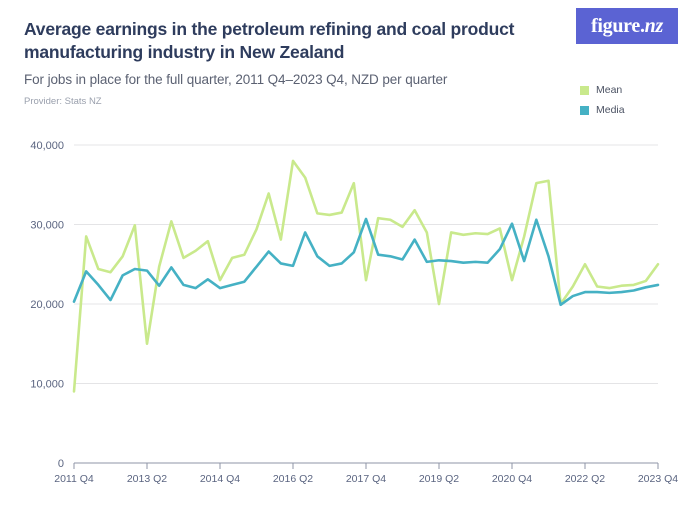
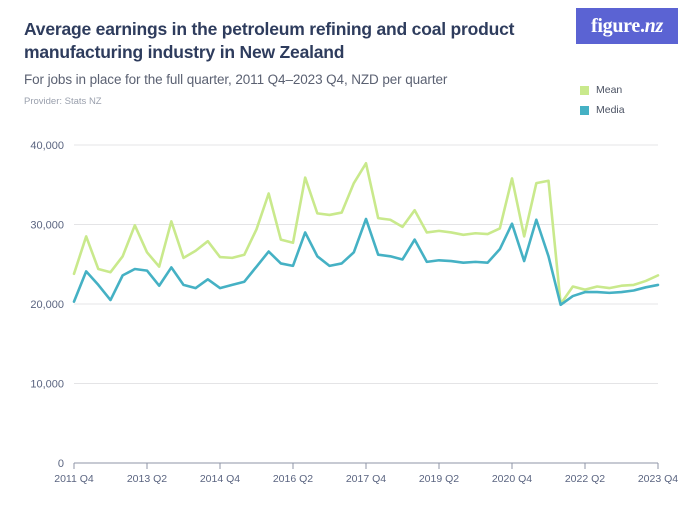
Mean/2011 Q4: 9000 -> 24000
Mean/2013 Q2: 15000 -> 26000
Mean/2014 Q4: 23000 -> 26000
Mean/2016 Q2: 38000 -> 28000
Mean/2017 Q4: 23000 -> 38000
Mean/2019 Q2: 20000 -> 29000
Mean/2020 Q4: 23000 -> 36000
Mean/2022 Q2: 25000 -> 22000
Mean/2023 Q4: 25000 -> 24000
